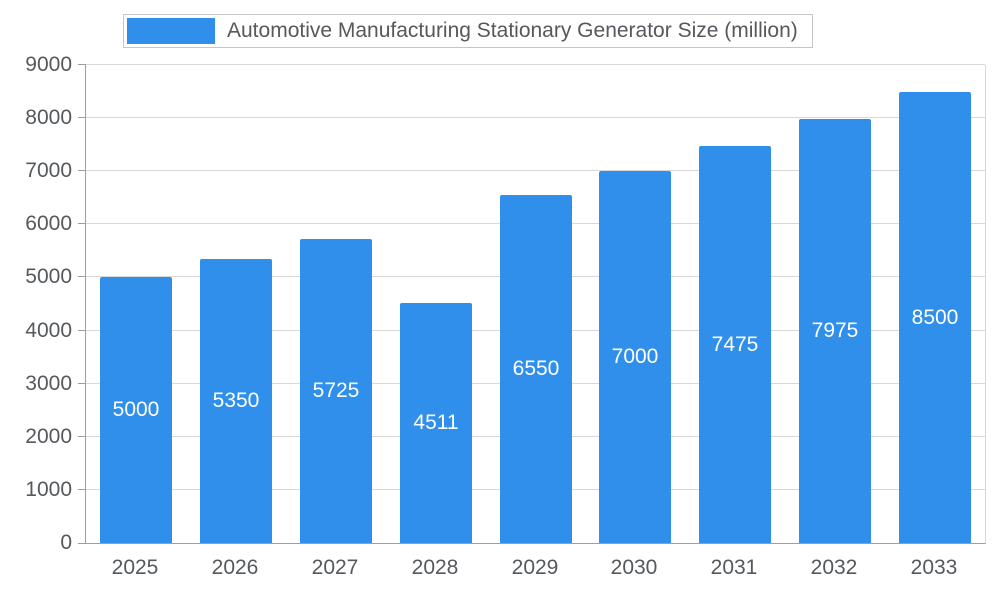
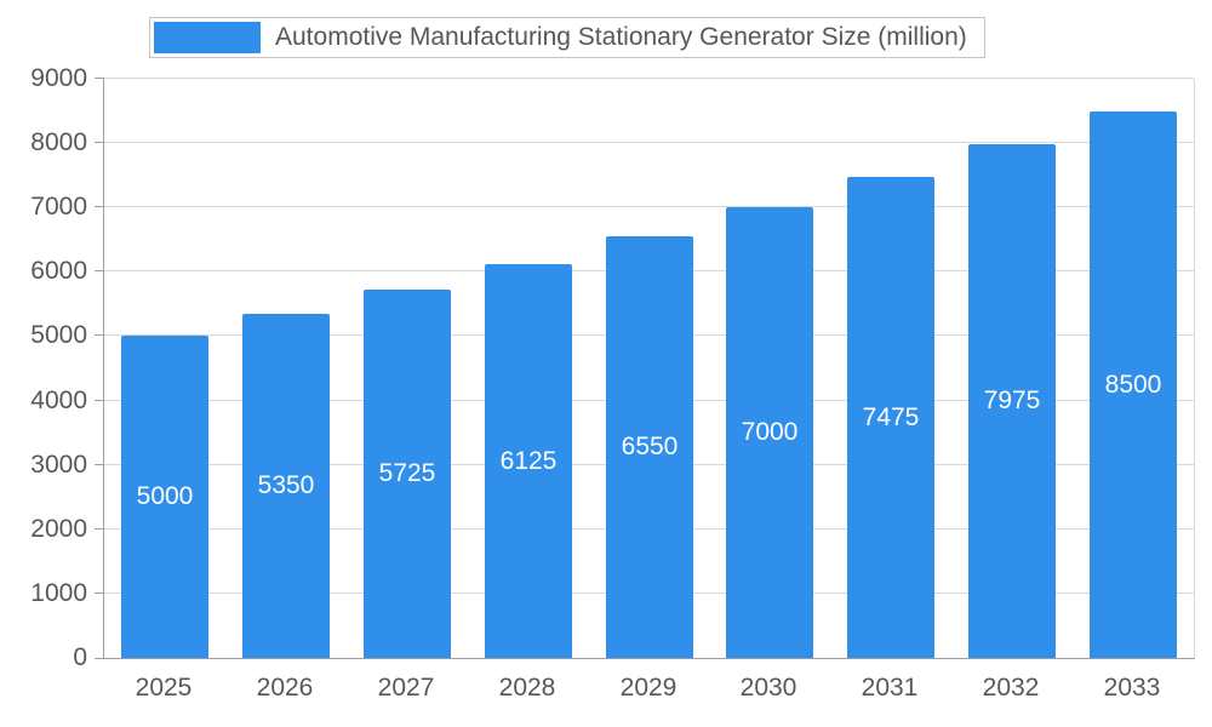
2028: 4511 -> 6125
